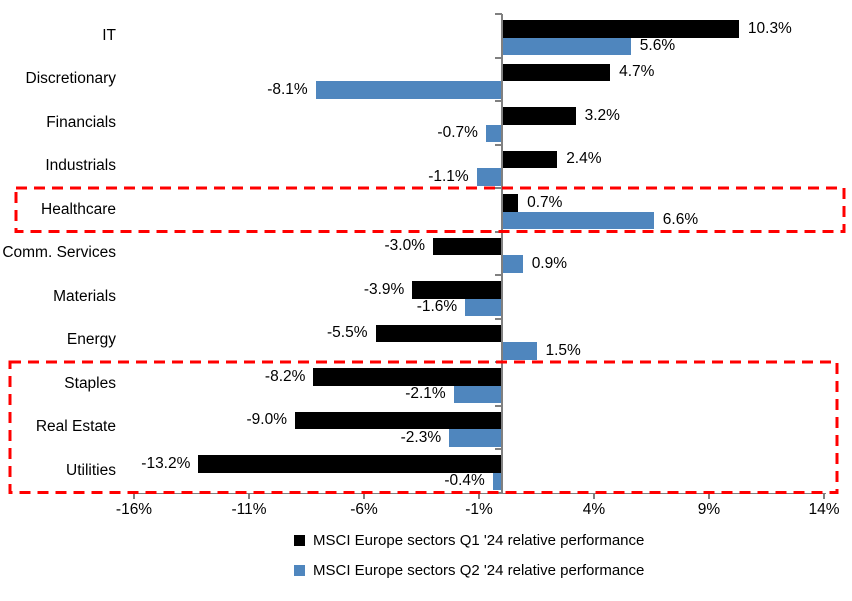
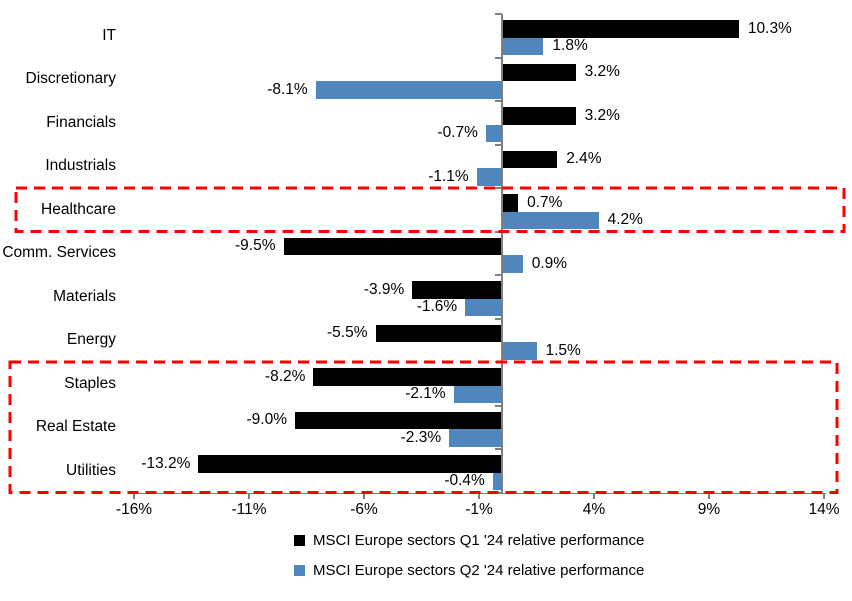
MSCI Europe sectors Q2 '24 relative performance/IT: 5.6% -> 1.8%
MSCI Europe sectors Q1 '24 relative performance/Discretionary: 4.7% -> 3.2%
MSCI Europe sectors Q2 '24 relative performance/Healthcare: 6.6% -> 4.2%
MSCI Europe sectors Q1 '24 relative performance/Comm. Services: -3.0% -> -9.5%
